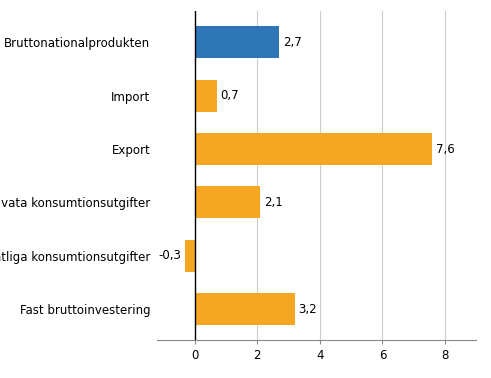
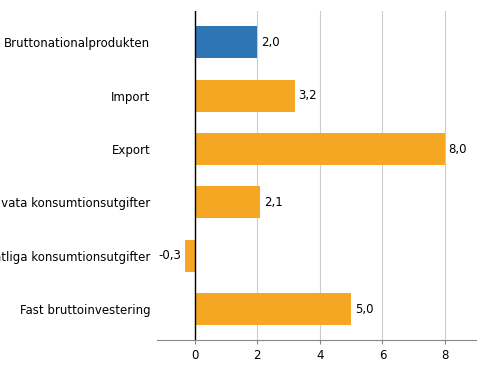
Bruttonationalprodukten: 2,7 -> 2,0
Import: 0,7 -> 3,2
Export: 7,6 -> 8,0
Fast bruttoinvestering: 3,2 -> 5,0
